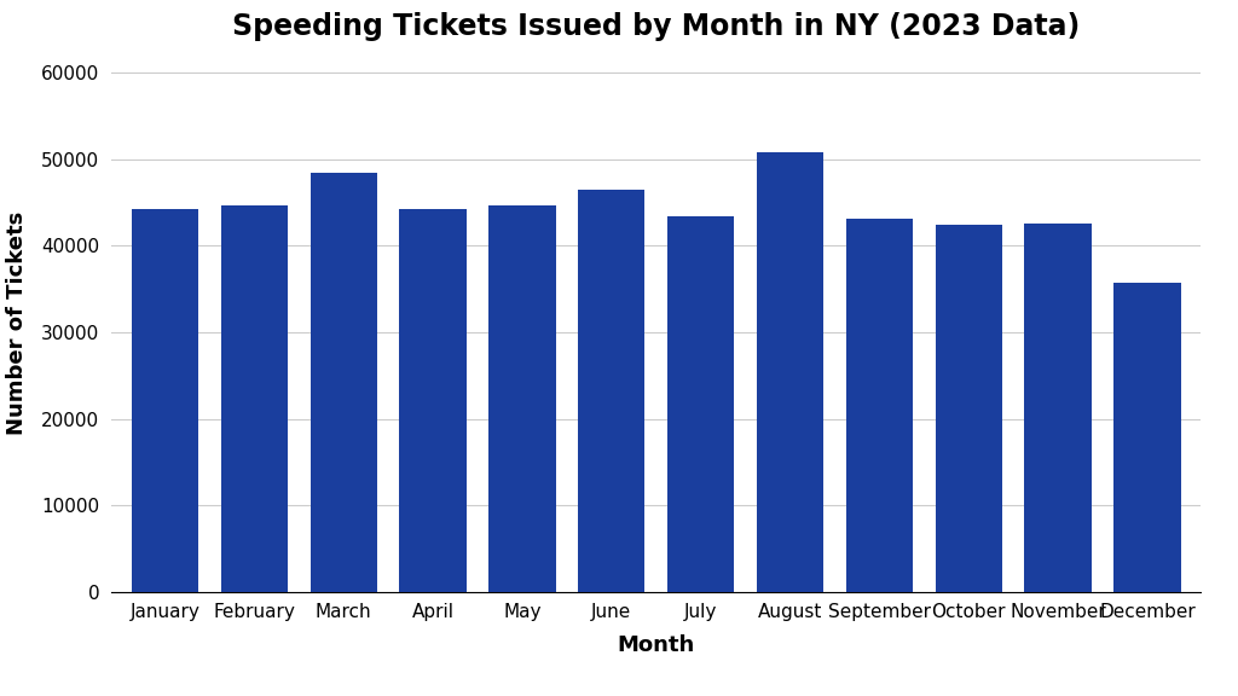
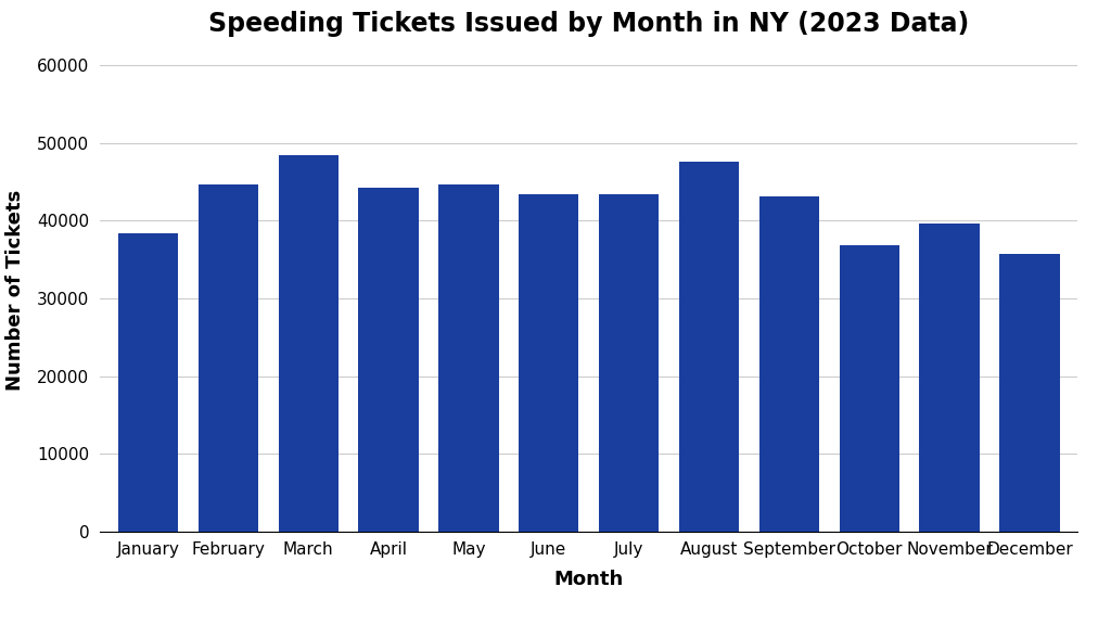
January: 44200 -> 38400
June: 46500 -> 43400
August: 50800 -> 47600
October: 42500 -> 36800
November: 42600 -> 39600
